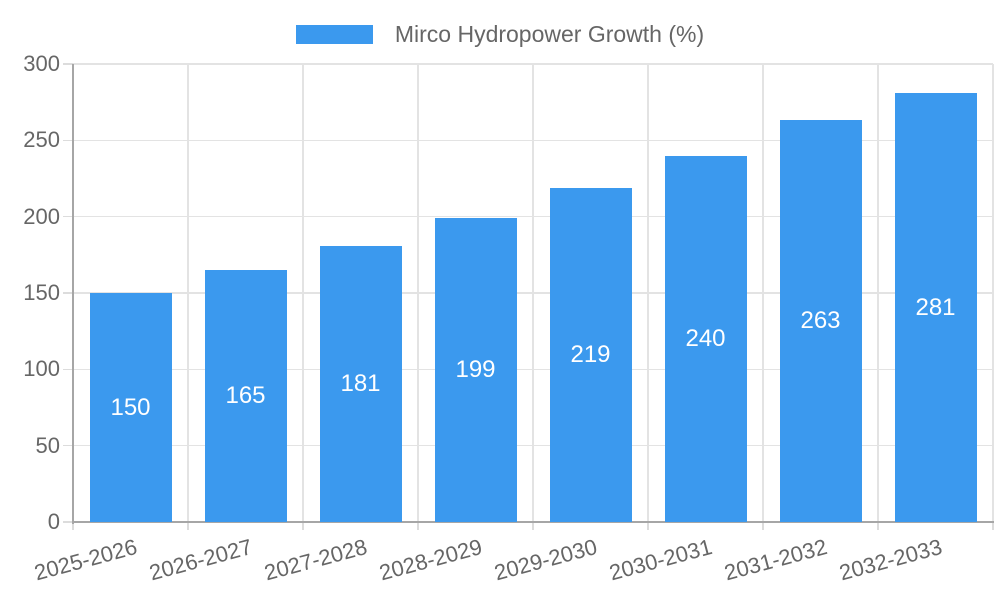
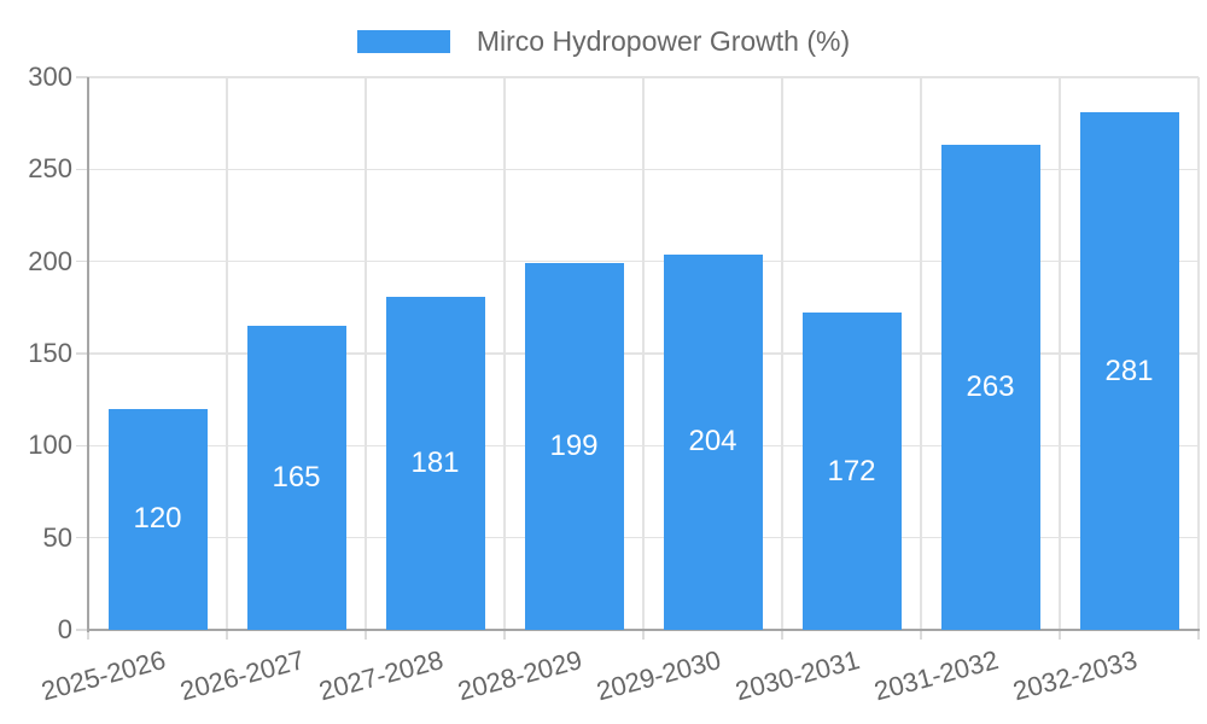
2025-2026: 150 -> 120
2029-2030: 219 -> 204
2030-2031: 240 -> 172
